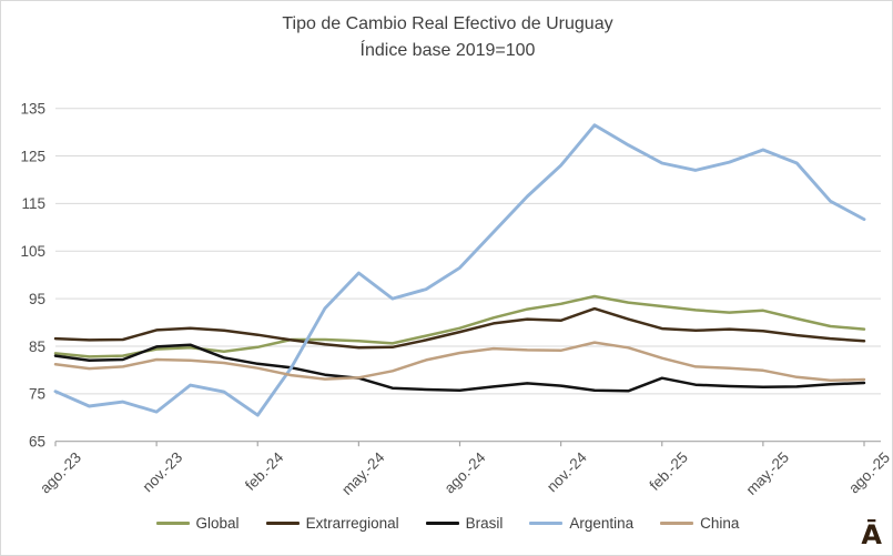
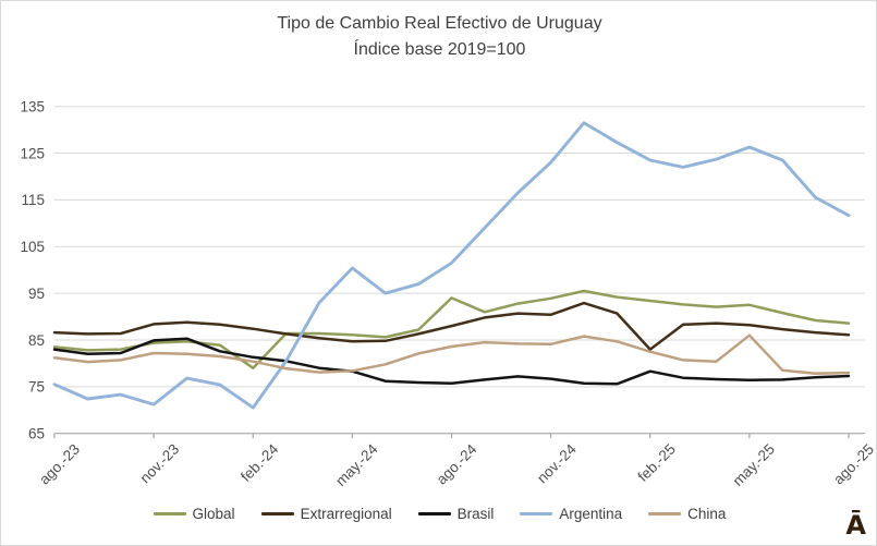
Global/feb.-24: 85 -> 79
Global/ago.-24: 89 -> 94
Extrarregional/feb.-25: 89 -> 83
China/may.-25: 80 -> 86
